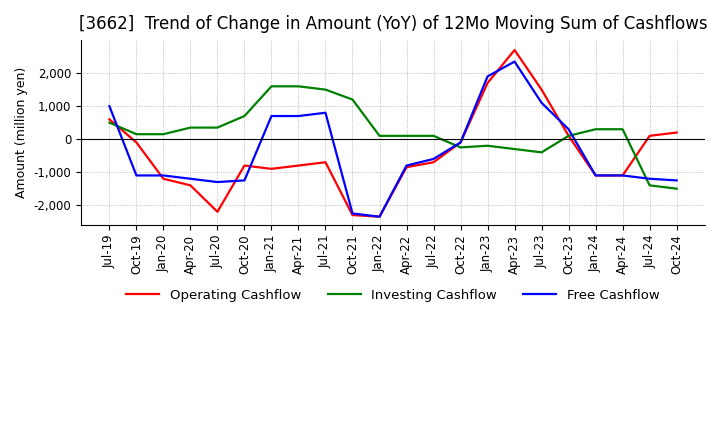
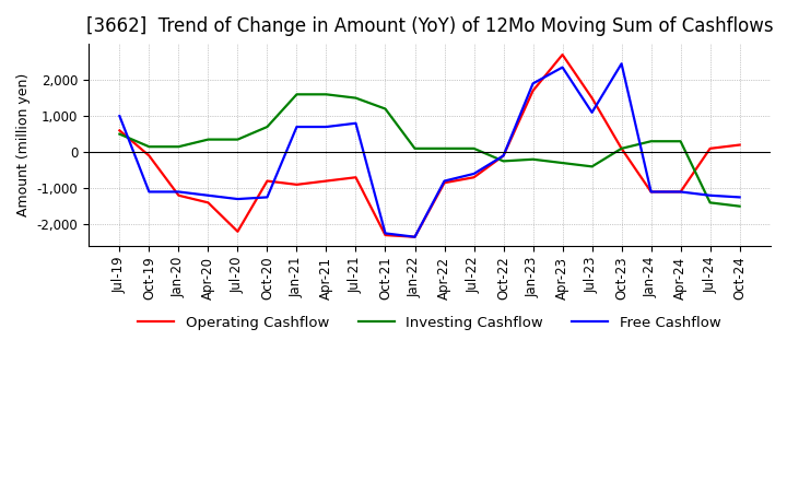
Free Cashflow/Oct-23: 300 -> 2,450
